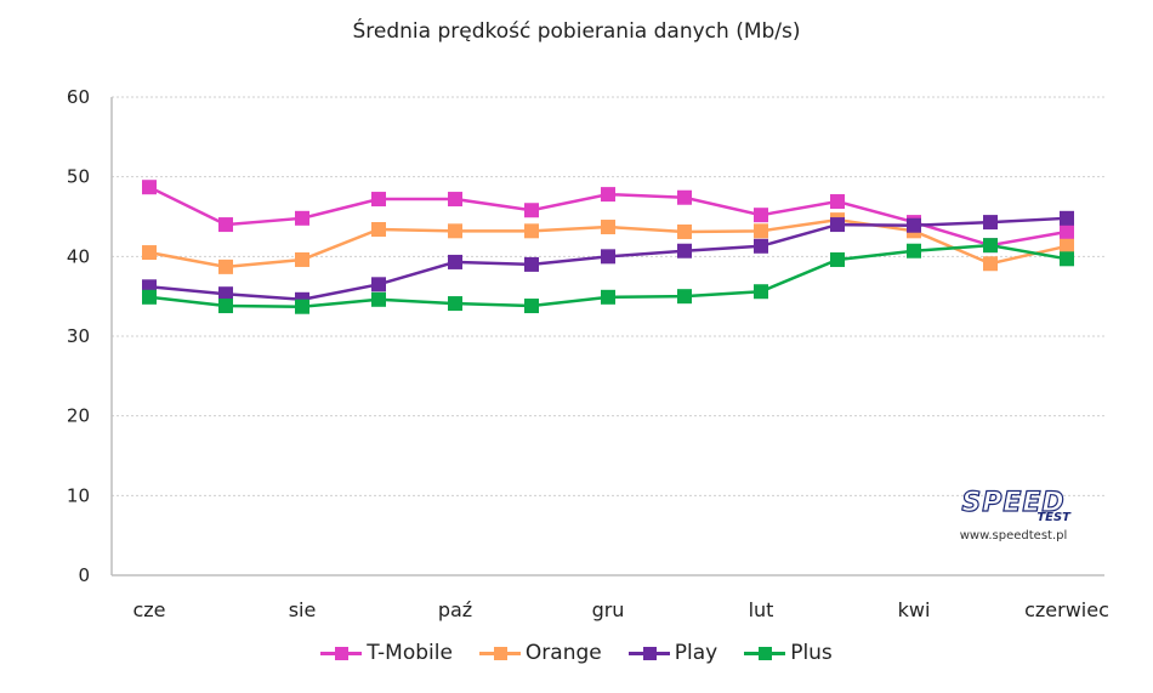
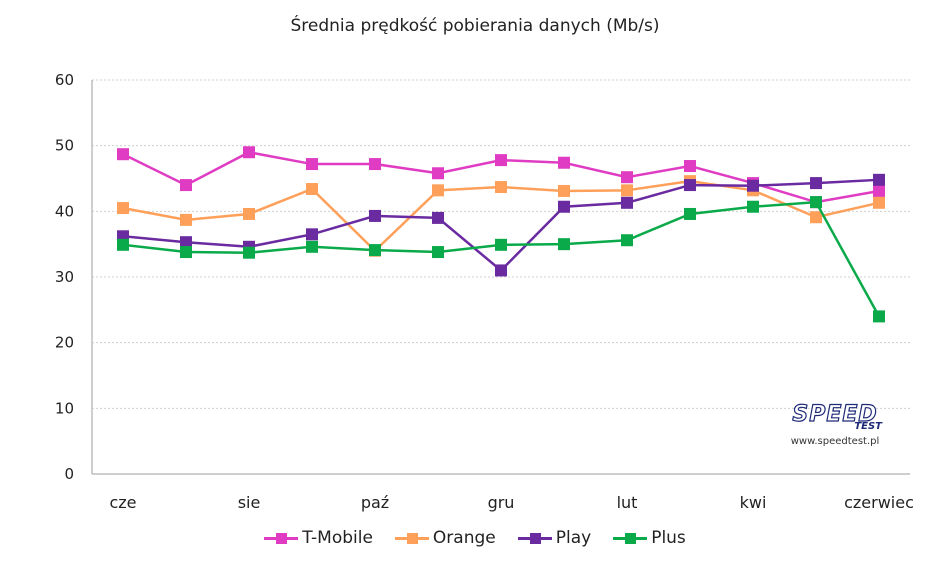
T-Mobile/sie: 45 -> 49
Orange/paź: 43 -> 34
Play/gru: 40 -> 31
Plus/czerwiec: 40 -> 24
